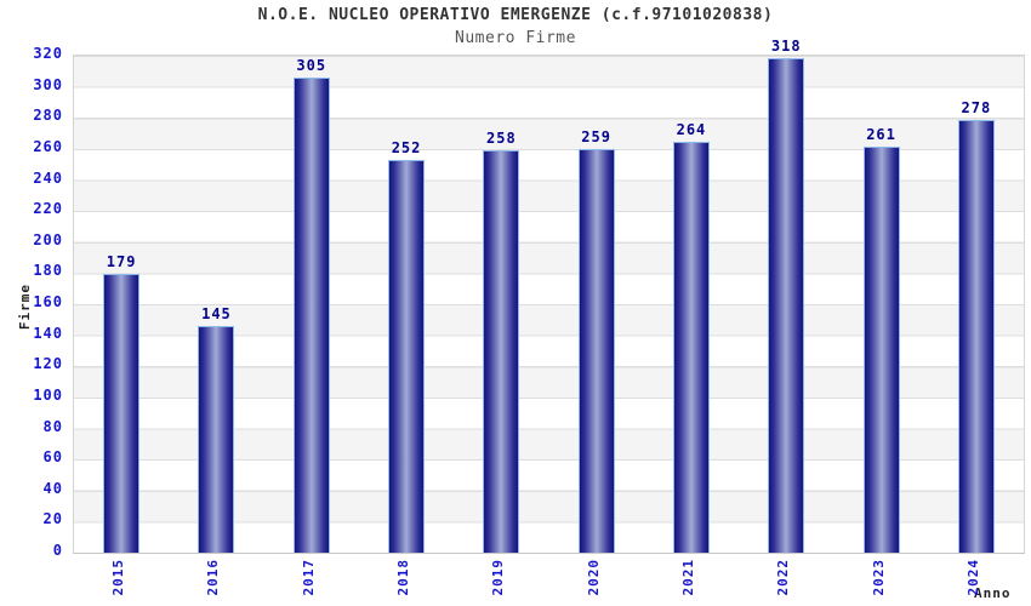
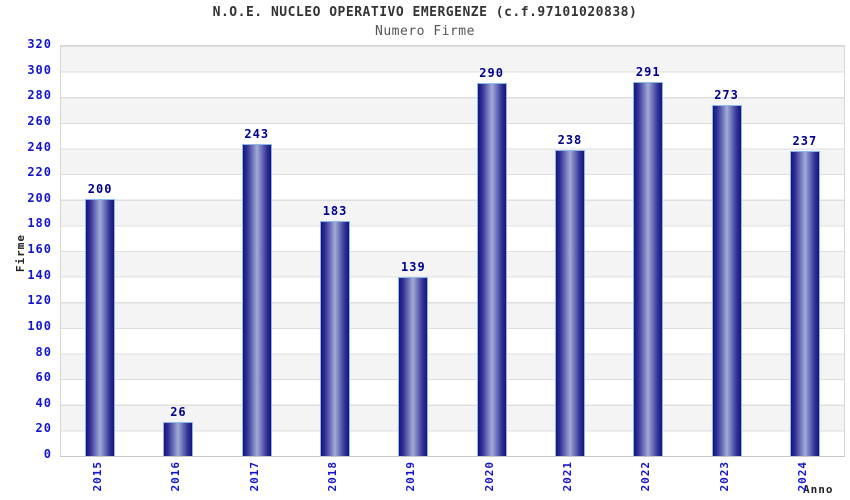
2015: 179 -> 200
2016: 145 -> 26
2017: 305 -> 243
2018: 252 -> 183
2019: 258 -> 139
2020: 259 -> 290
2021: 264 -> 238
2022: 318 -> 291
2023: 261 -> 273
2024: 278 -> 237
